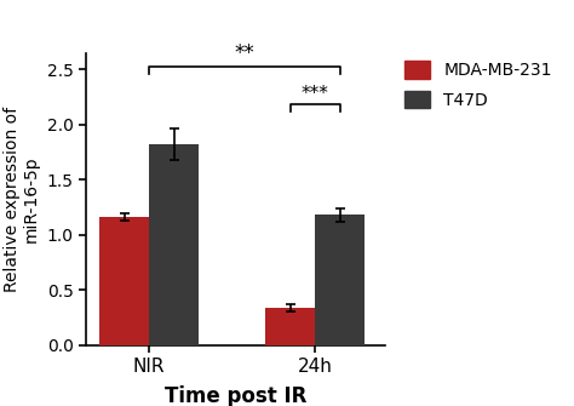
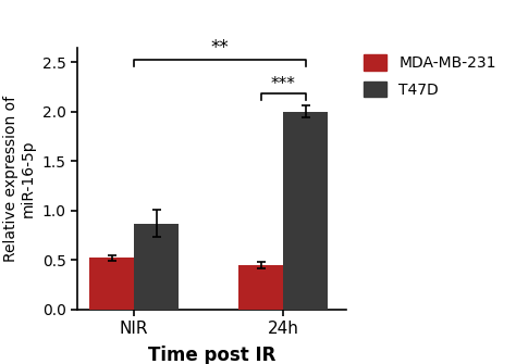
MDA-MB-231/NIR: 1.16 -> 0.52
T47D/NIR: 1.82 -> 0.87
MDA-MB-231/24h: 0.34 -> 0.45
T47D/24h: 1.18 -> 2.00
